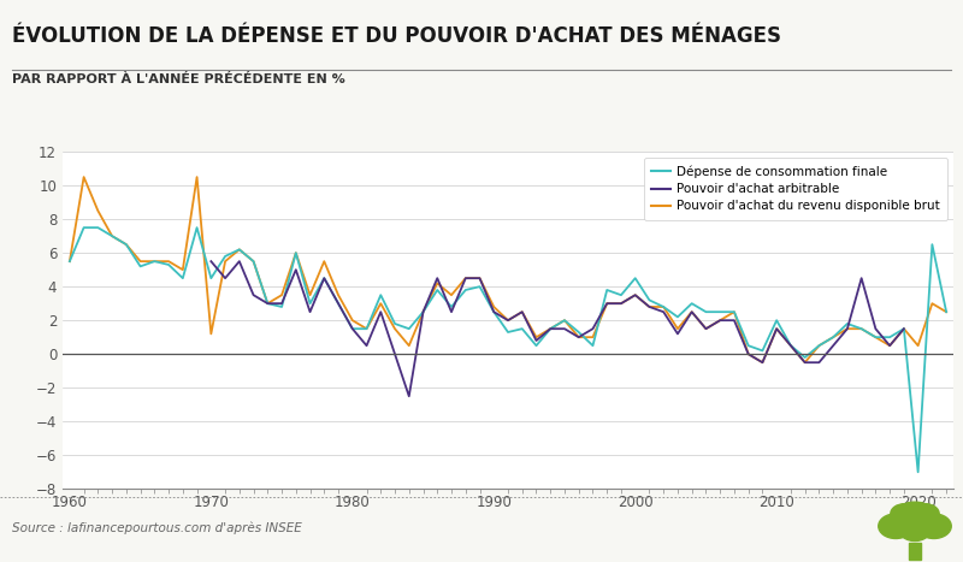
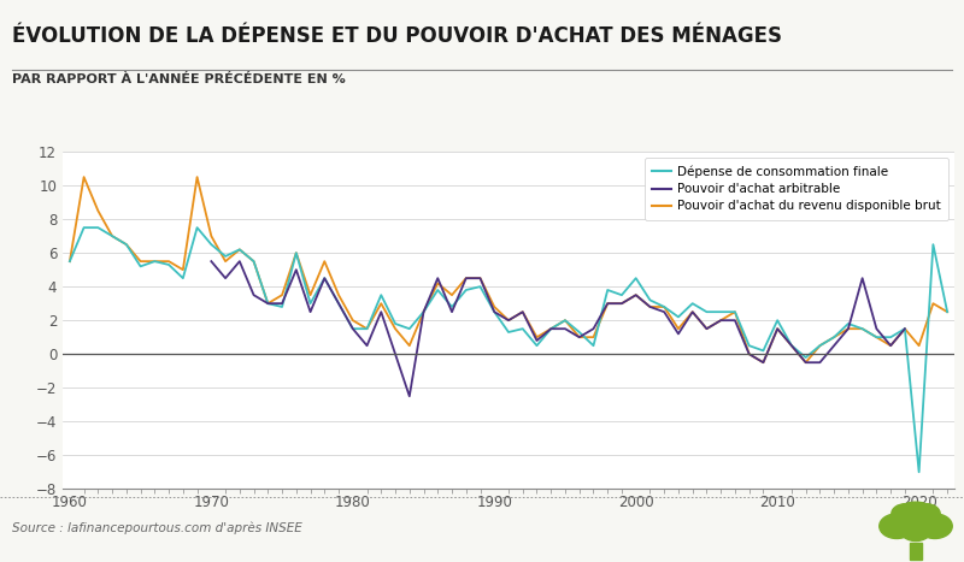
Dépense de consommation finale/1970: 4.5 -> 6.5
Pouvoir d'achat du revenu disponible brut/1970: 1.2 -> 7.0
